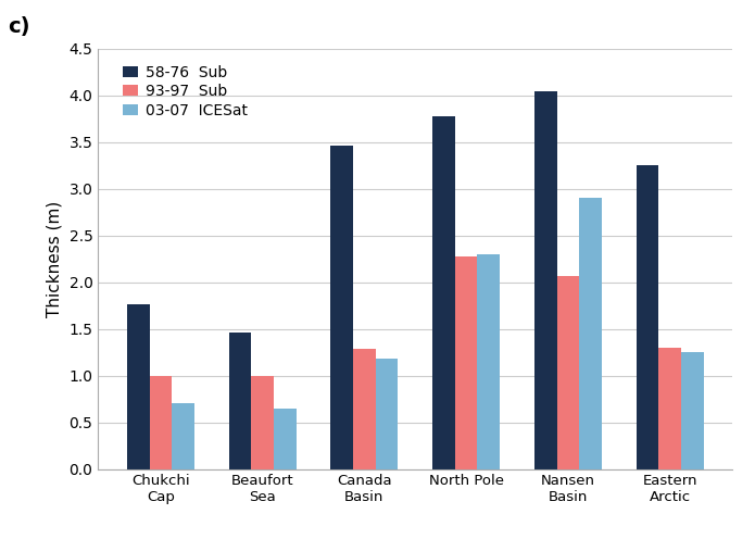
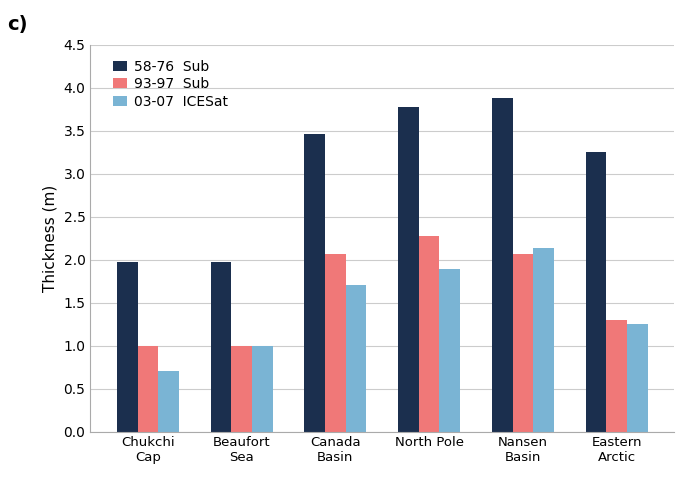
58-76 Sub/Chukchi Cap: 1.76 -> 1.97
58-76 Sub/Beaufort Sea: 1.46 -> 1.97
03-07 ICESat/Beaufort Sea: 0.64 -> 1.00
93-97 Sub/Canada Basin: 1.28 -> 2.07
03-07 ICESat/Canada Basin: 1.18 -> 1.71
03-07 ICESat/North Pole: 2.30 -> 1.89
58-76 Sub/Nansen Basin: 4.04 -> 3.88
03-07 ICESat/Nansen Basin: 2.90 -> 2.13
